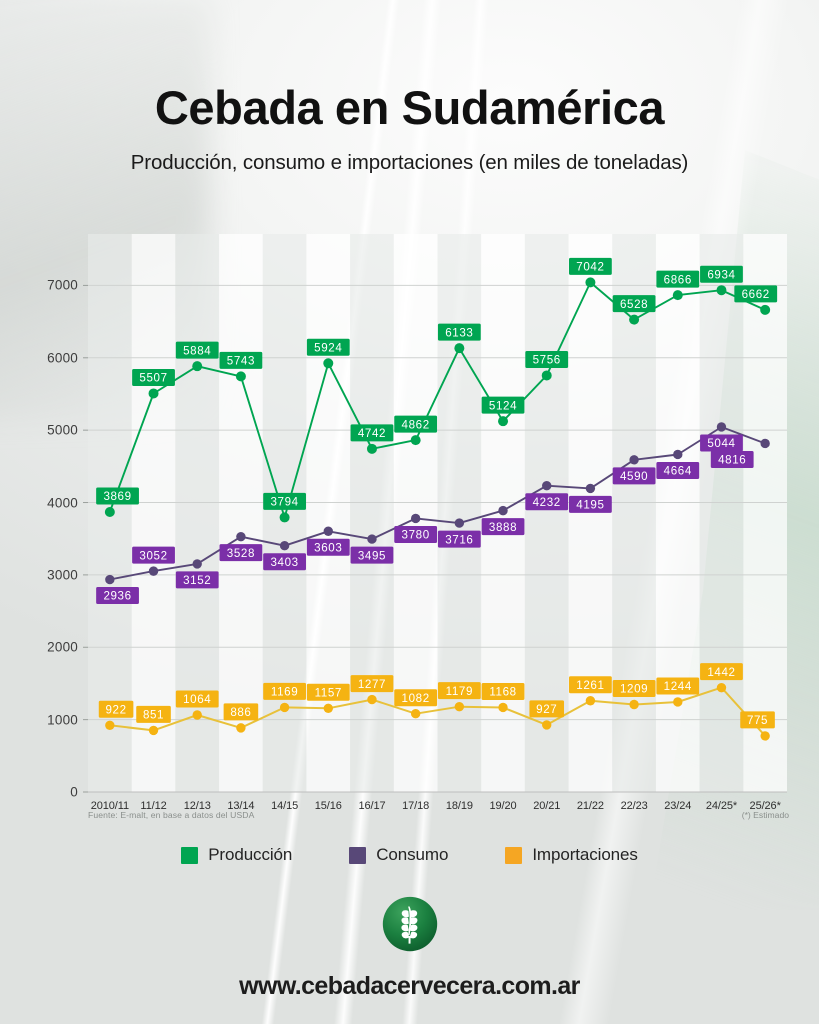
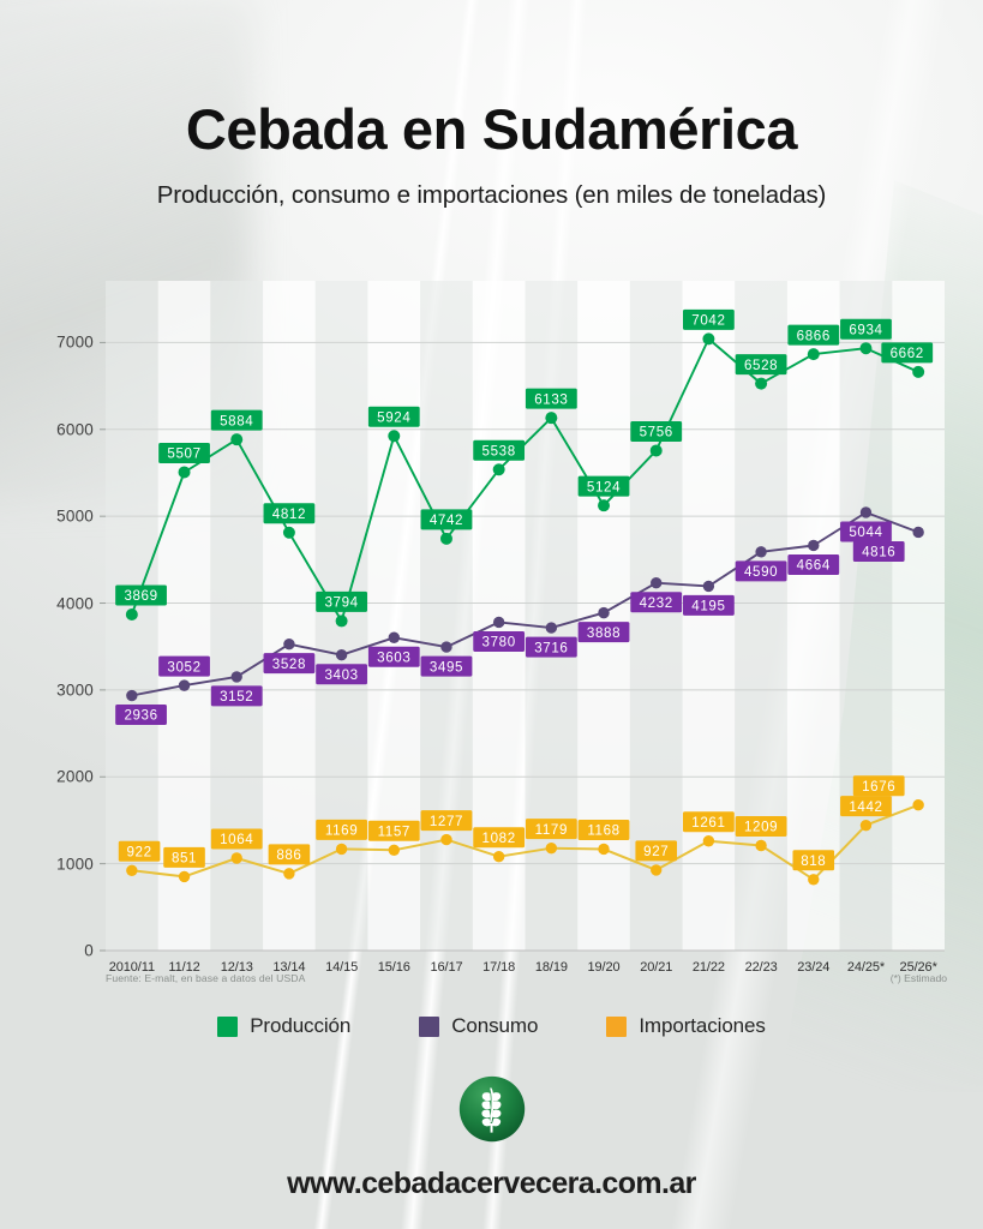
Producción/13/14: 5743 -> 4812
Producción/17/18: 4862 -> 5538
Importaciones/23/24: 1244 -> 818
Importaciones/25/26*: 775 -> 1676
